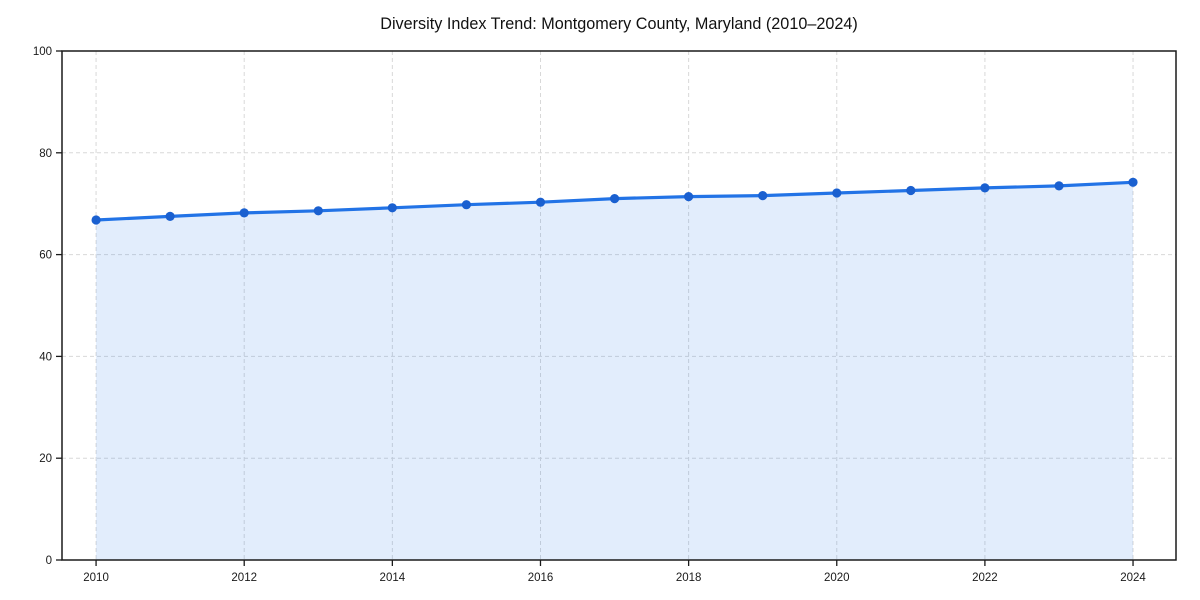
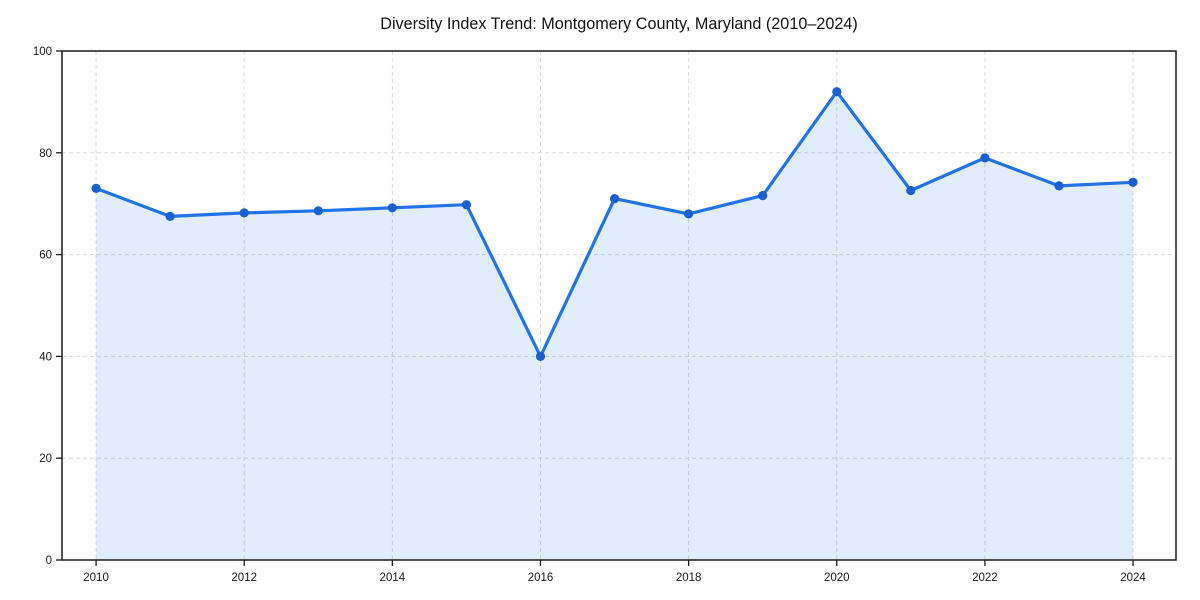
2010: 67 -> 73
2016: 70 -> 40
2018: 71 -> 68
2020: 72 -> 92
2022: 73 -> 79
